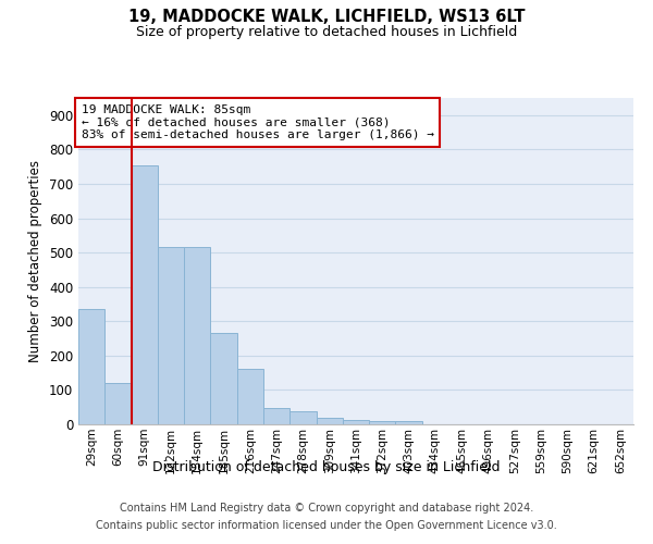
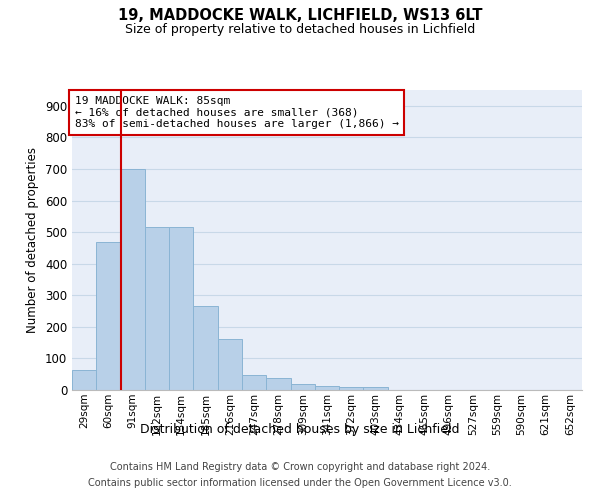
29sqm: 335 -> 62
60sqm: 120 -> 470
91sqm: 755 -> 700
